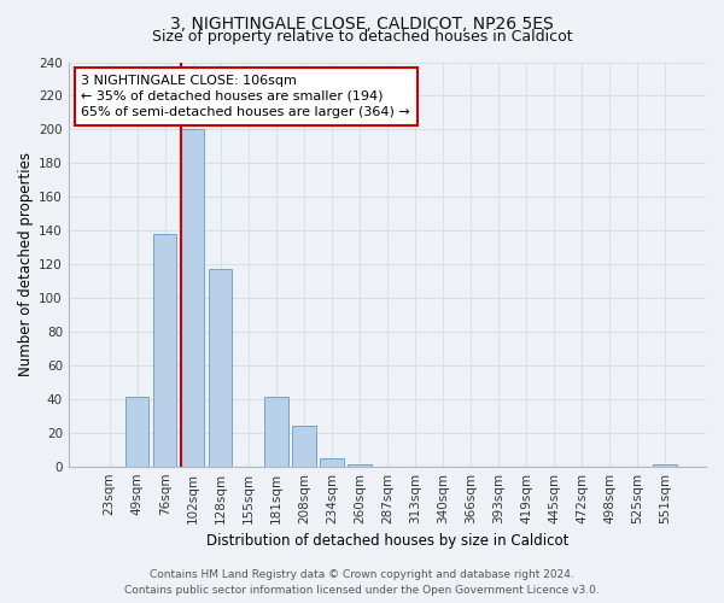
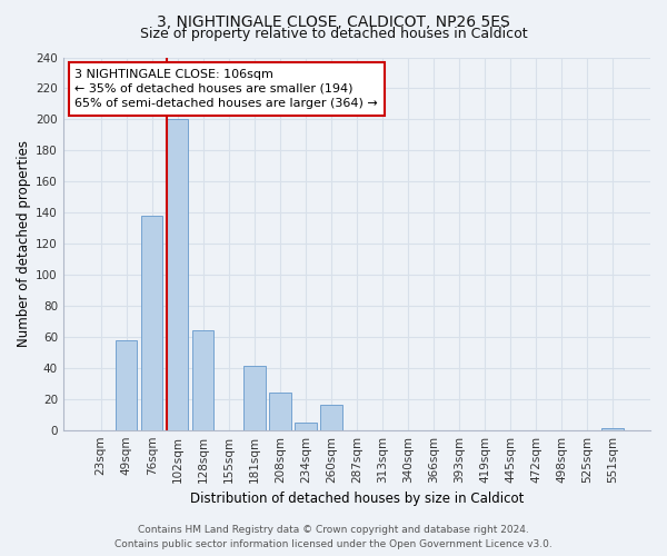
49sqm: 41 -> 58
128sqm: 117 -> 64
260sqm: 1 -> 16
